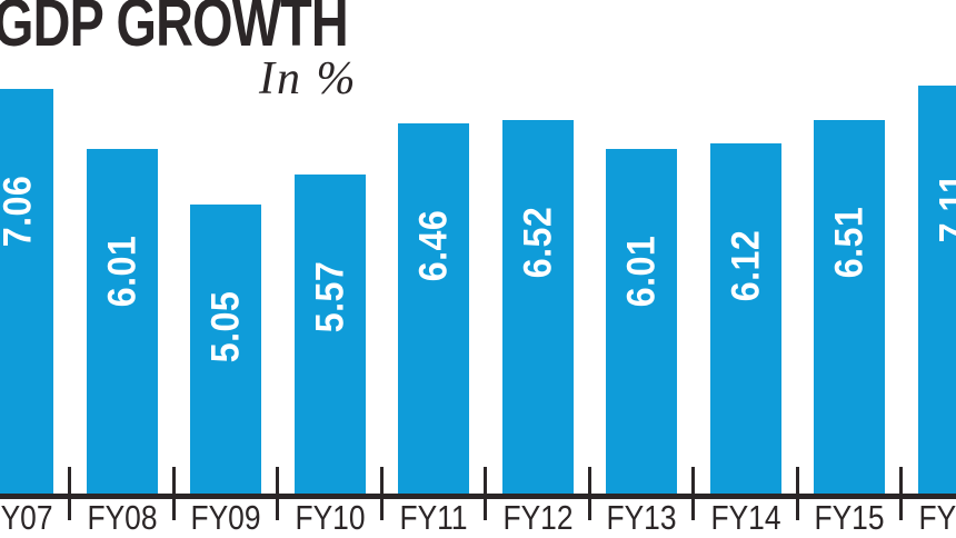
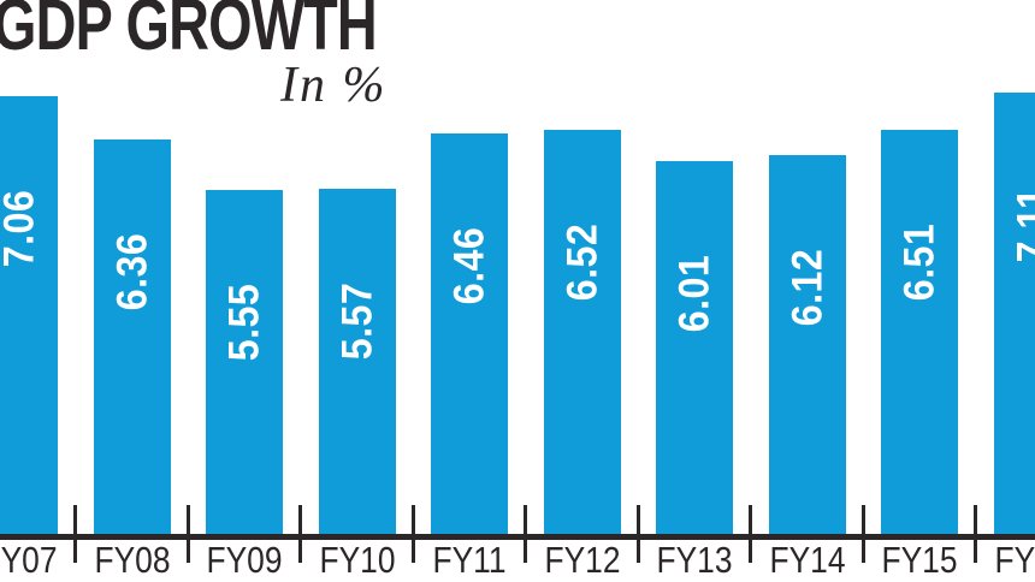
FY08: 6.01 -> 6.36
FY09: 5.05 -> 5.55
